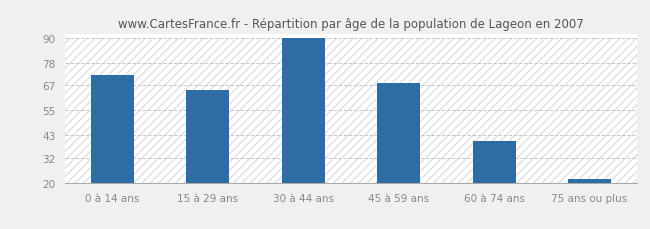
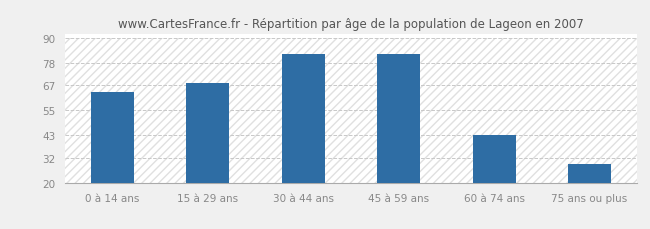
0 à 14 ans: 72 -> 64
15 à 29 ans: 65 -> 68
30 à 44 ans: 90 -> 82
45 à 59 ans: 68 -> 82
60 à 74 ans: 40 -> 43
75 ans ou plus: 22 -> 29
